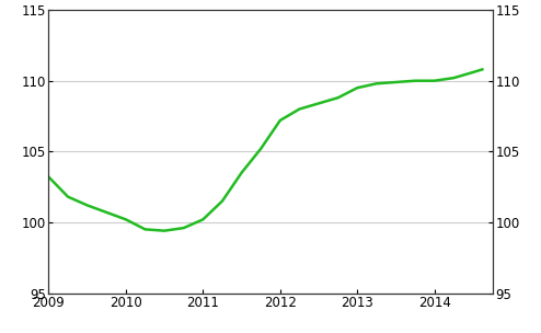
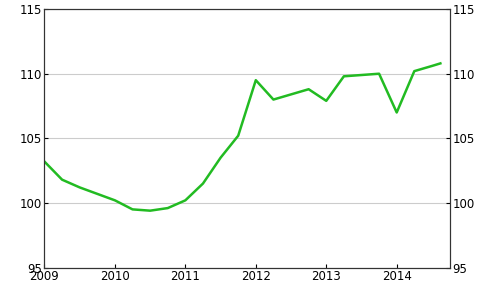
2012: 107.2 -> 109.5
2013: 109.5 -> 107.9
2014: 110.0 -> 107.0
